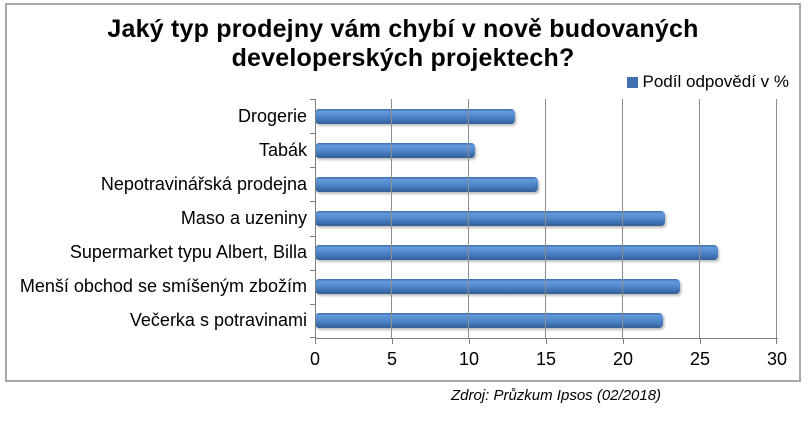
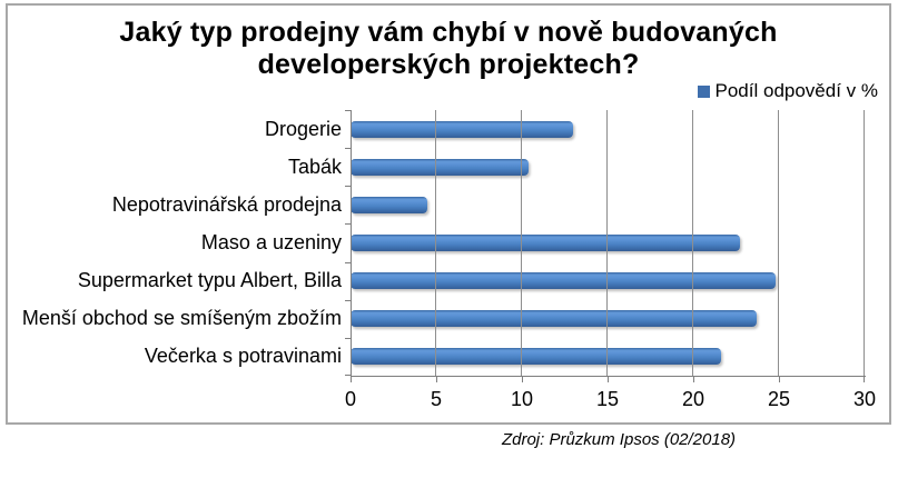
Nepotravinářská prodejna: 14.5 -> 4.5
Supermarket typu Albert, Billa: 26.2 -> 24.8
Večerka s potravinami: 22.6 -> 21.6
